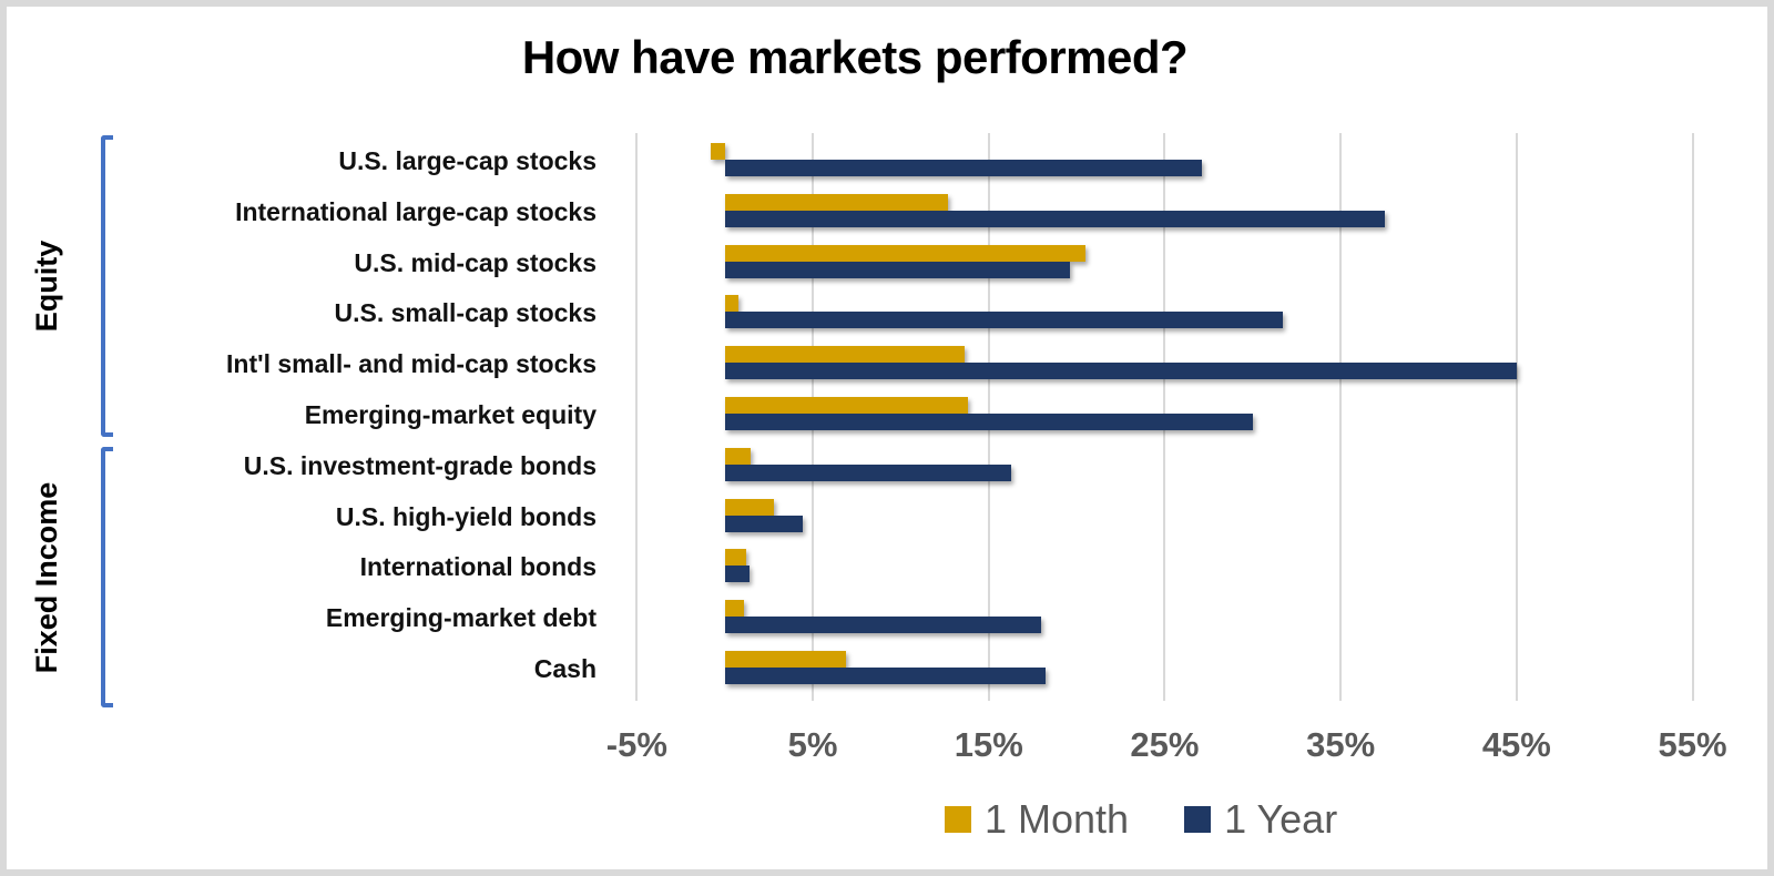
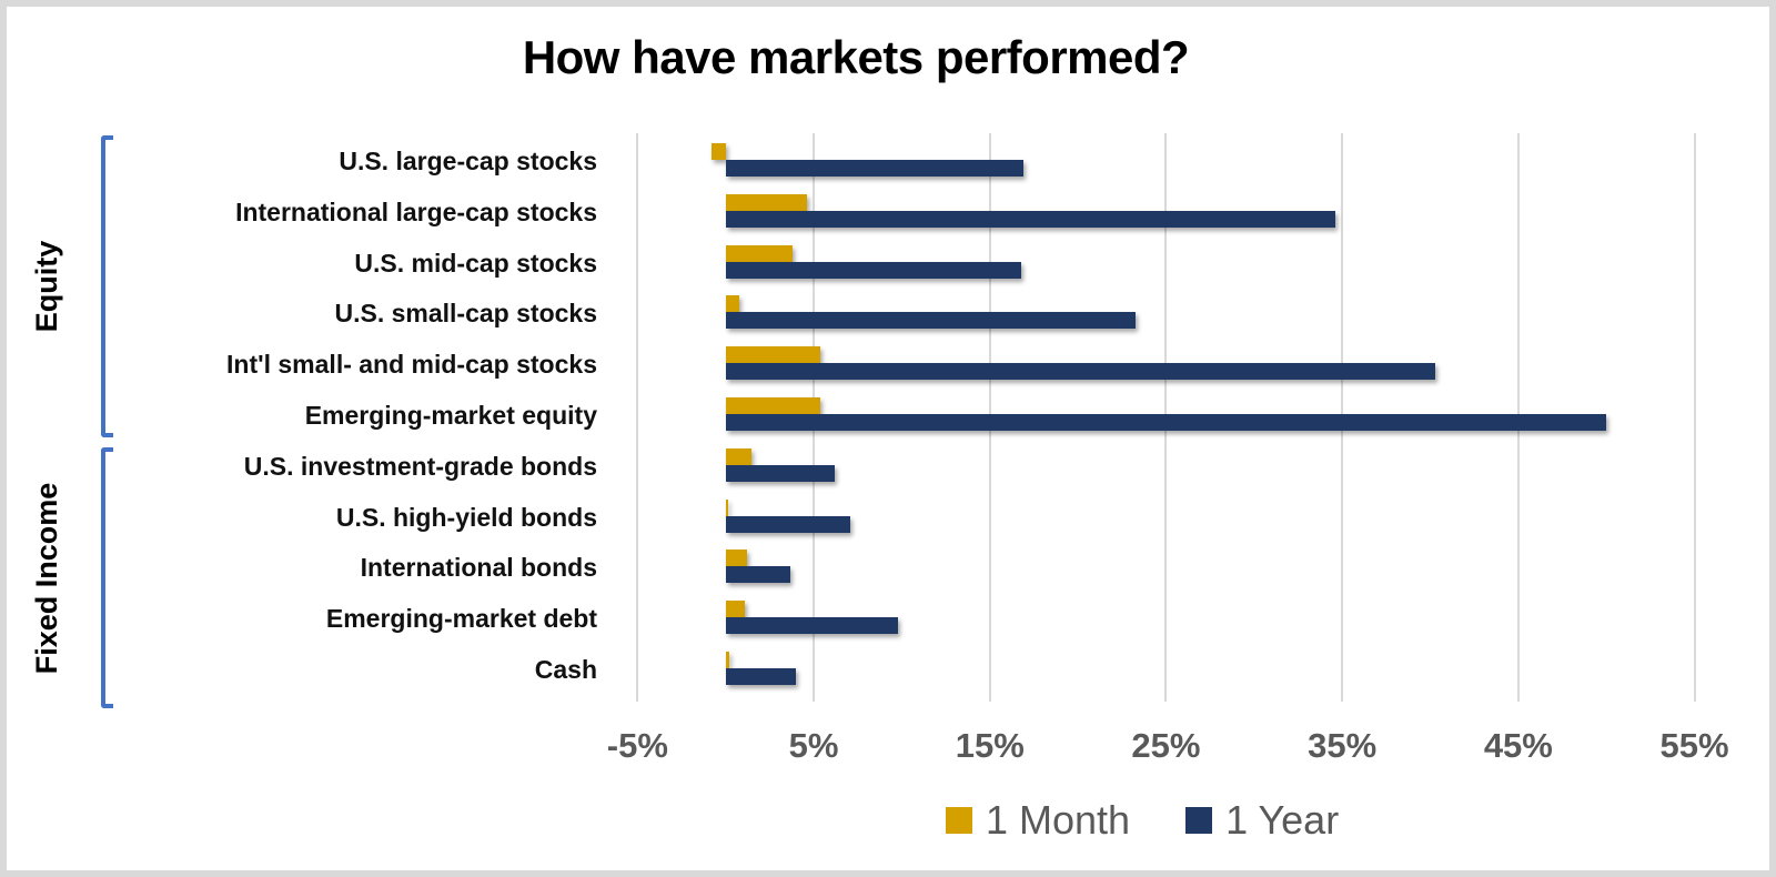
1 Year/U.S. large-cap stocks: 27.1% -> 16.9%
1 Month/International large-cap stocks: 12.7% -> 4.6%
1 Year/International large-cap stocks: 37.5% -> 34.6%
1 Month/U.S. mid-cap stocks: 20.5% -> 3.8%
1 Year/U.S. mid-cap stocks: 19.6% -> 16.8%
1 Year/U.S. small-cap stocks: 31.7% -> 23.3%
1 Month/Int'l small- and mid-cap stocks: 13.6% -> 5.4%
1 Year/Int'l small- and mid-cap stocks: 45.0% -> 40.3%
1 Month/Emerging-market equity: 13.8% -> 5.4%
1 Year/Emerging-market equity: 30.0% -> 50.0%
1 Year/U.S. investment-grade bonds: 16.3% -> 6.2%
1 Month/U.S. high-yield bonds: 2.8% -> 0.1%
1 Year/U.S. high-yield bonds: 4.4% -> 7.1%
1 Year/International bonds: 1.4% -> 3.7%
1 Year/Emerging-market debt: 18.0% -> 9.8%
1 Month/Cash: 6.9% -> 0.2%
1 Year/Cash: 18.2% -> 4.0%
